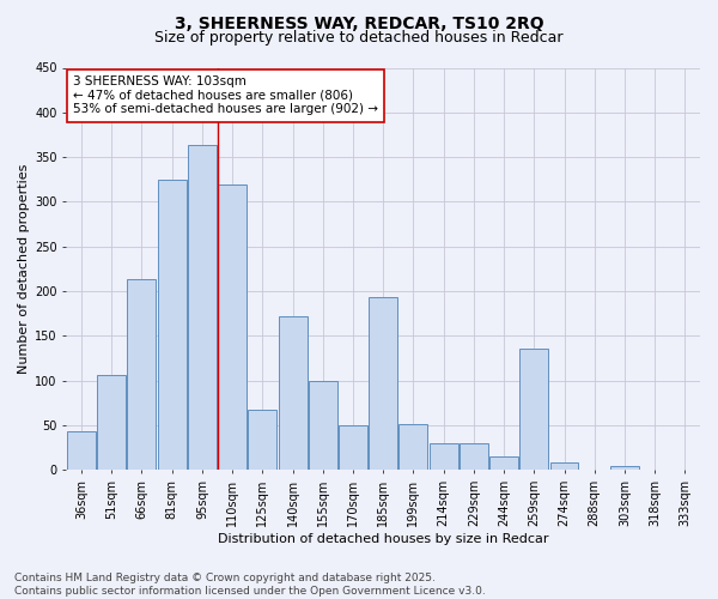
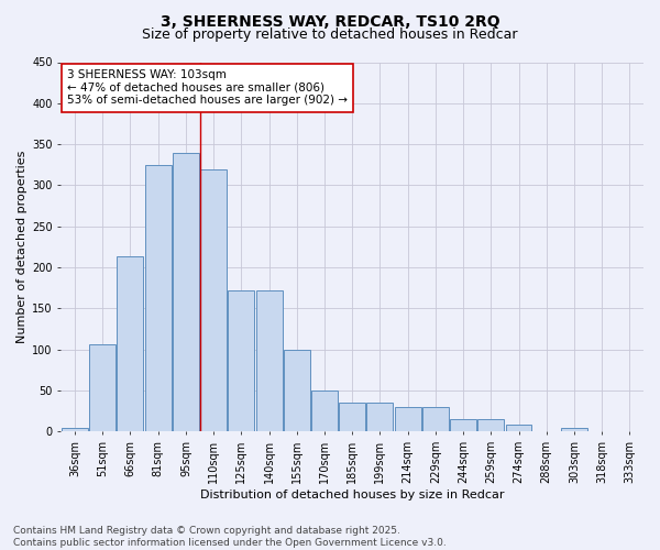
36sqm: 44 -> 5
95sqm: 364 -> 340
125sqm: 68 -> 172
185sqm: 194 -> 35
199sqm: 52 -> 35
259sqm: 136 -> 15
